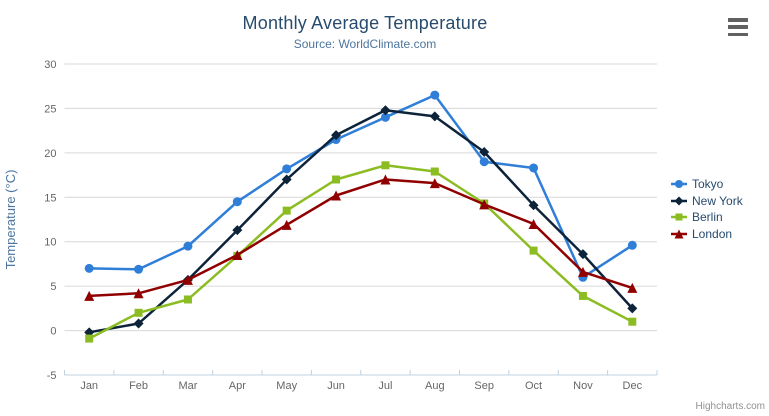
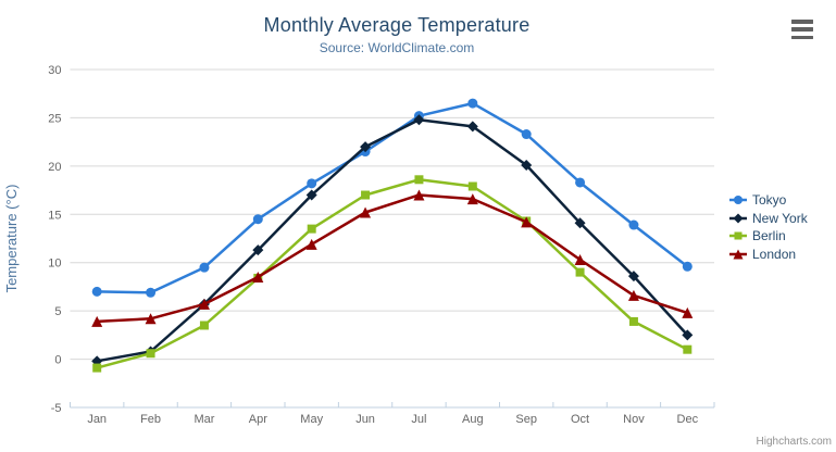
Berlin/Feb: 2 -> 1
Tokyo/Jul: 24 -> 25
Tokyo/Sep: 19 -> 23
London/Oct: 12 -> 10
Tokyo/Nov: 6 -> 14
